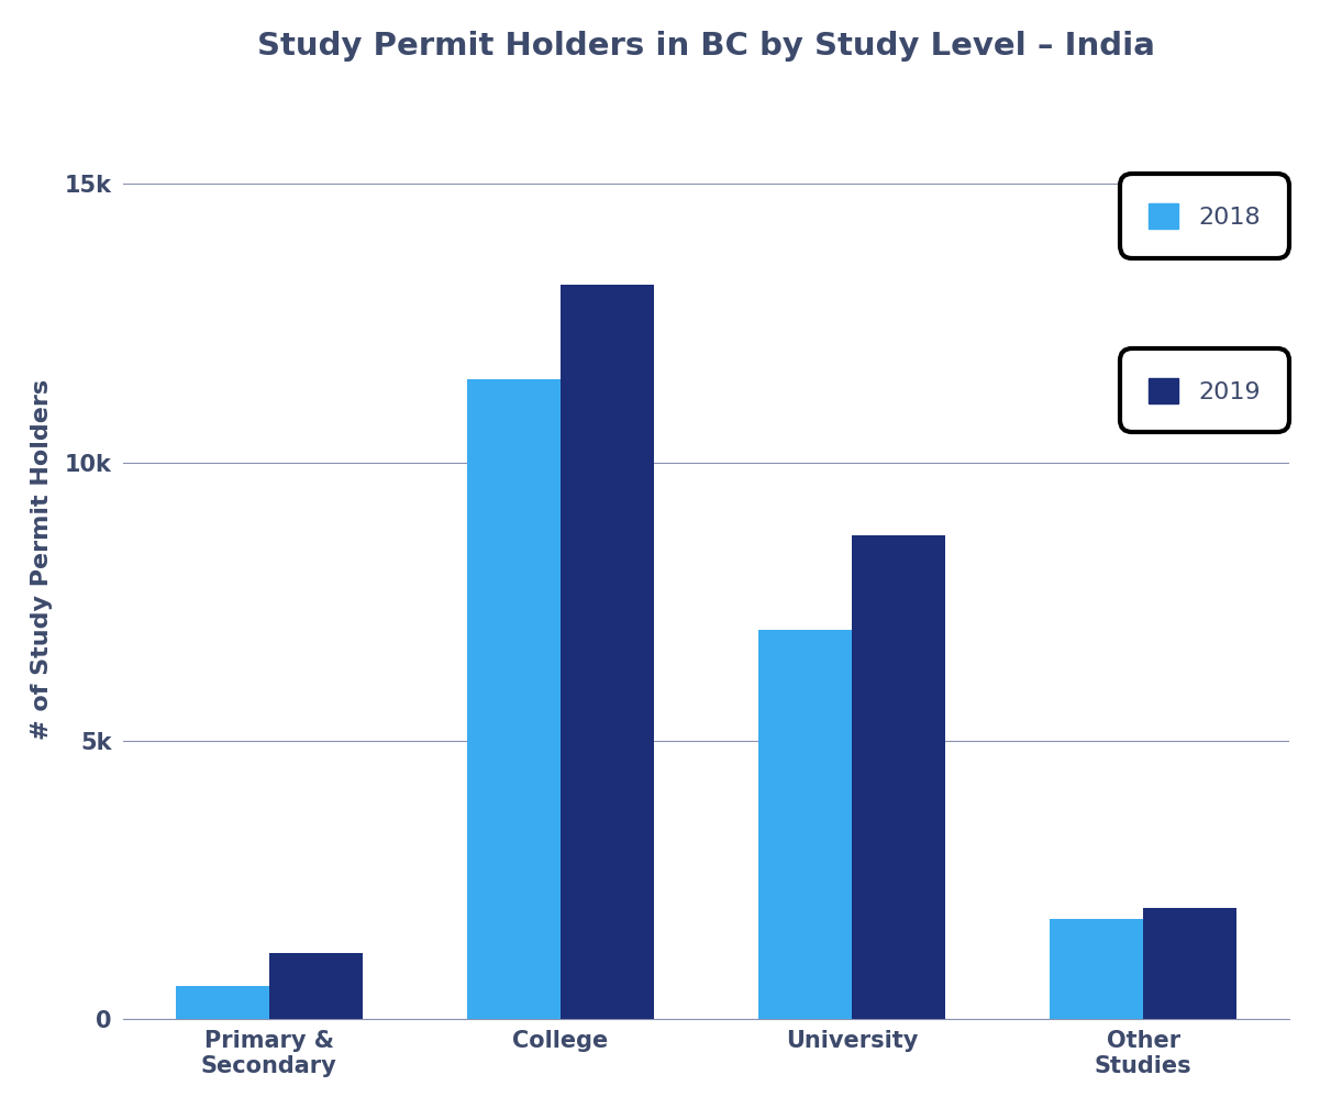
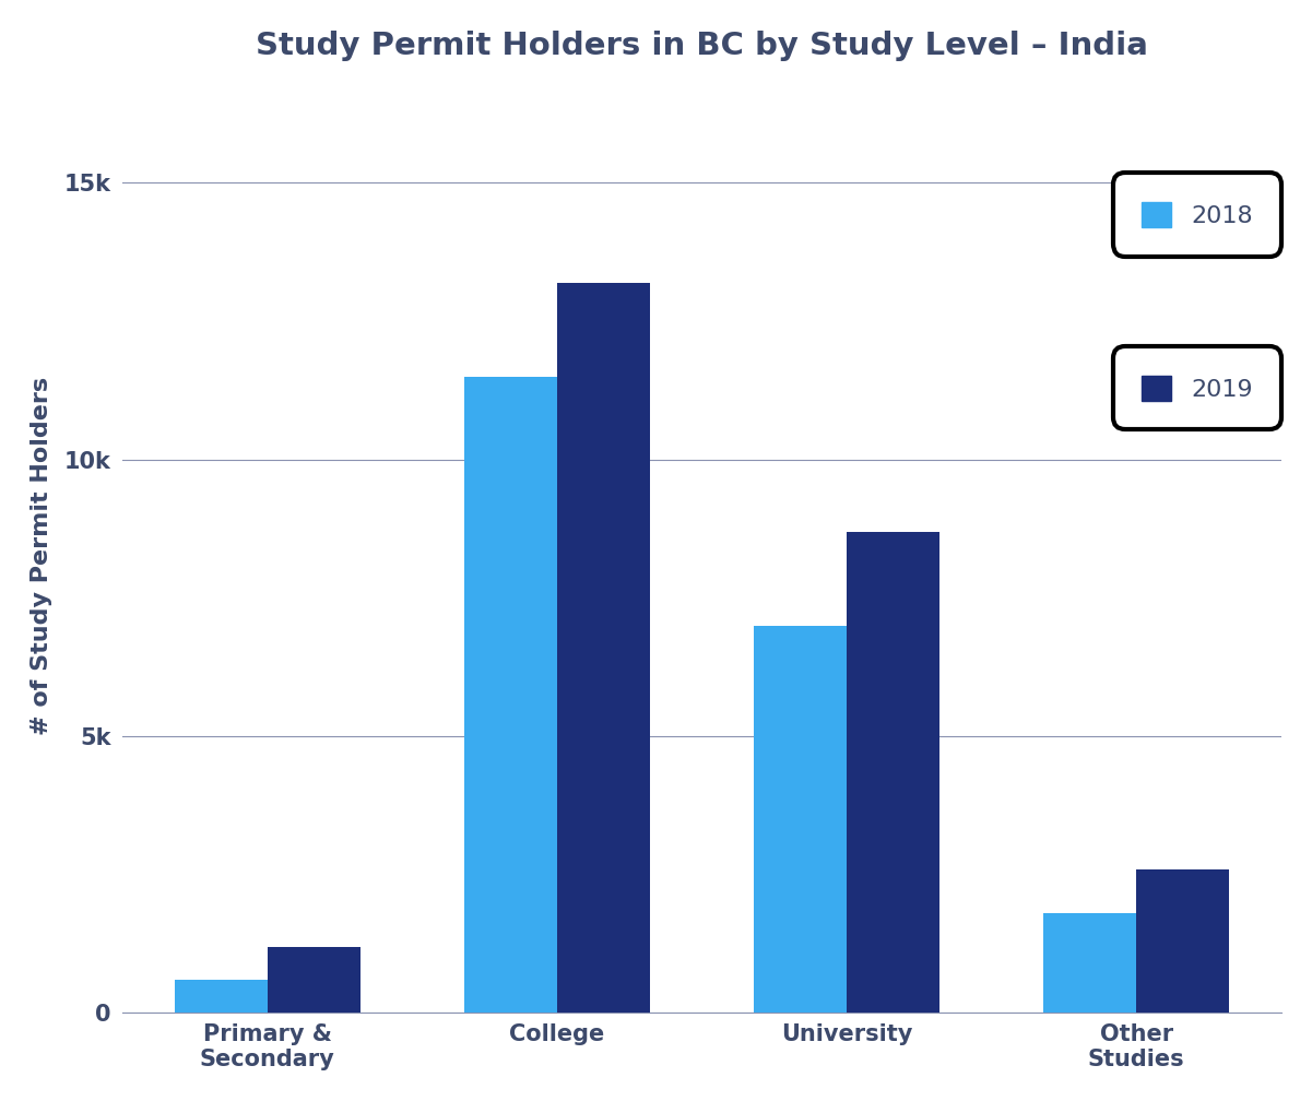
2019/Other Studies: 2.0k -> 2.6k
